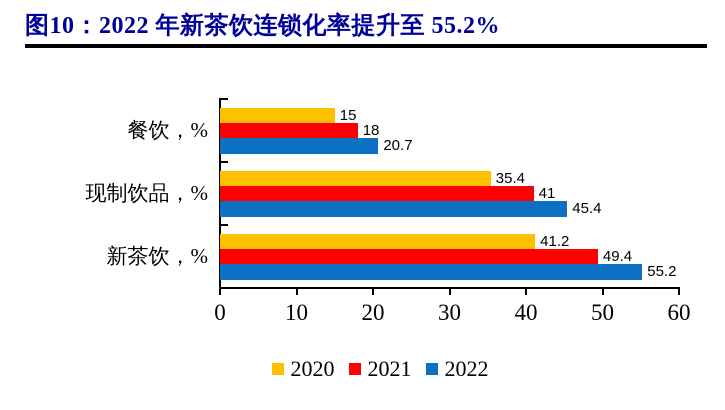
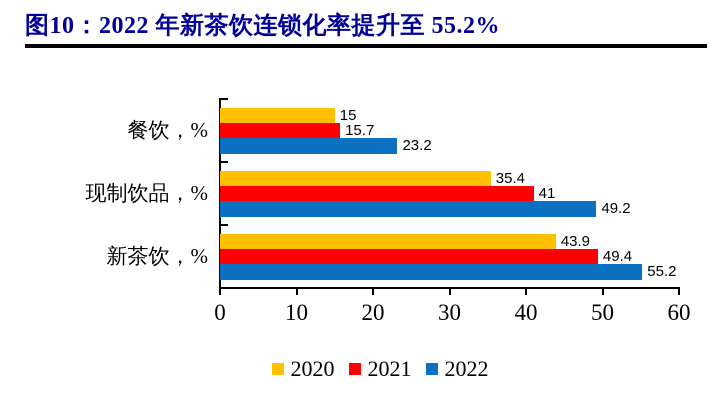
2021/餐饮，%: 18 -> 15.7
2022/餐饮，%: 20.7 -> 23.2
2022/现制饮品，%: 45.4 -> 49.2
2020/新茶饮，%: 41.2 -> 43.9
